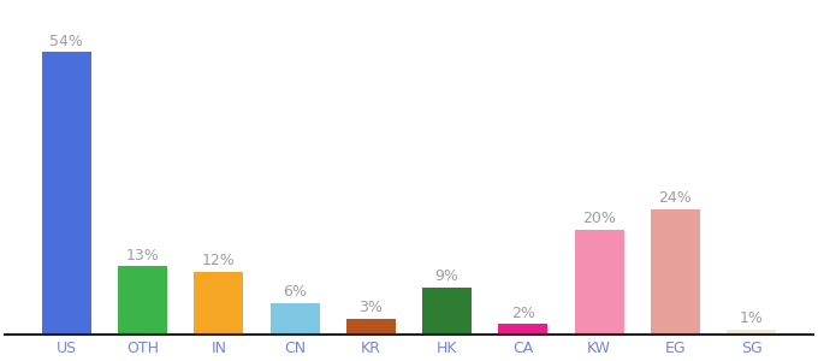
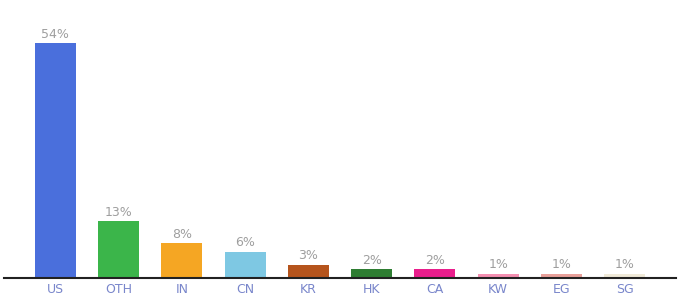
IN: 12% -> 8%
HK: 9% -> 2%
KW: 20% -> 1%
EG: 24% -> 1%
